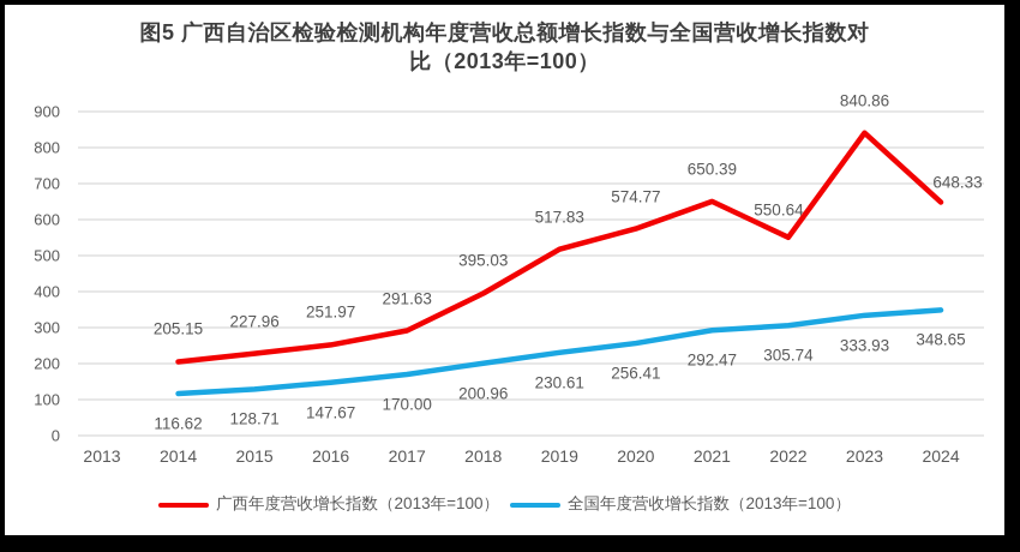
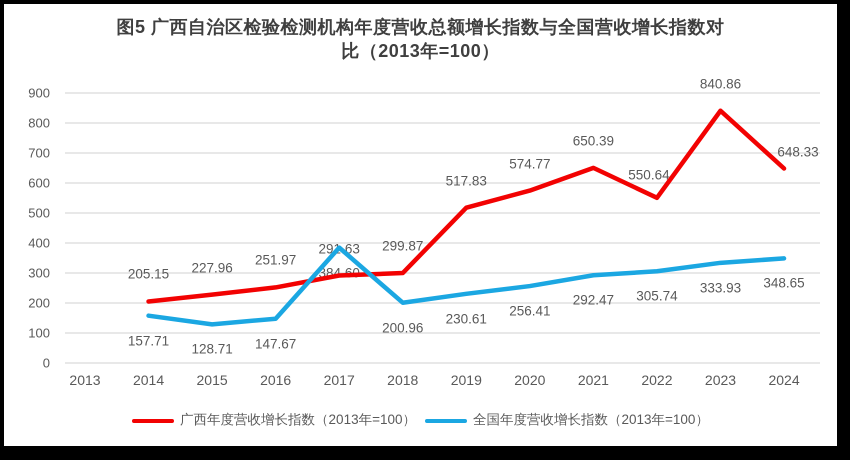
全国年度营收增长指数（2013年=100）/2014: 116.62 -> 157.71
全国年度营收增长指数（2013年=100）/2017: 170.00 -> 384.60
广西年度营收增长指数（2013年=100）/2018: 395.03 -> 299.87
